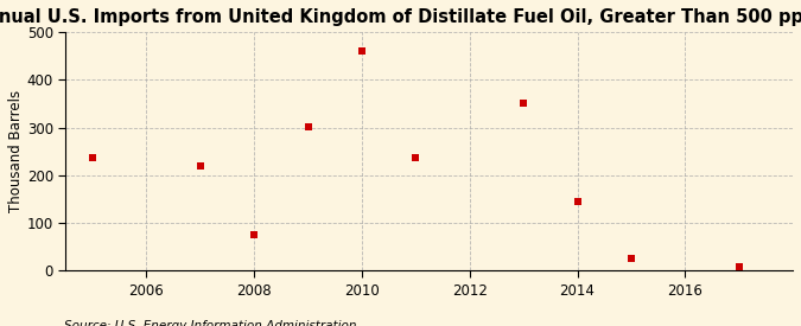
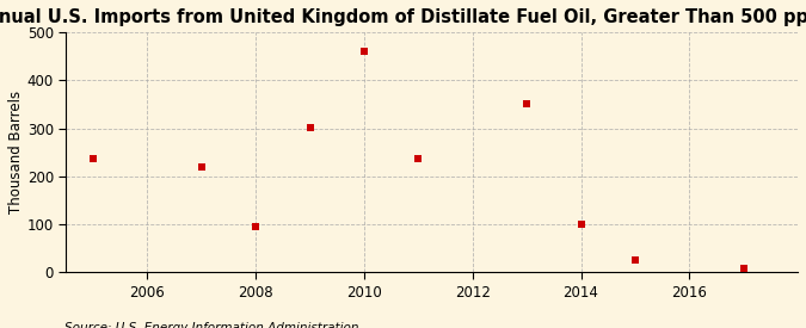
2008: 75 -> 95
2014: 145 -> 100
